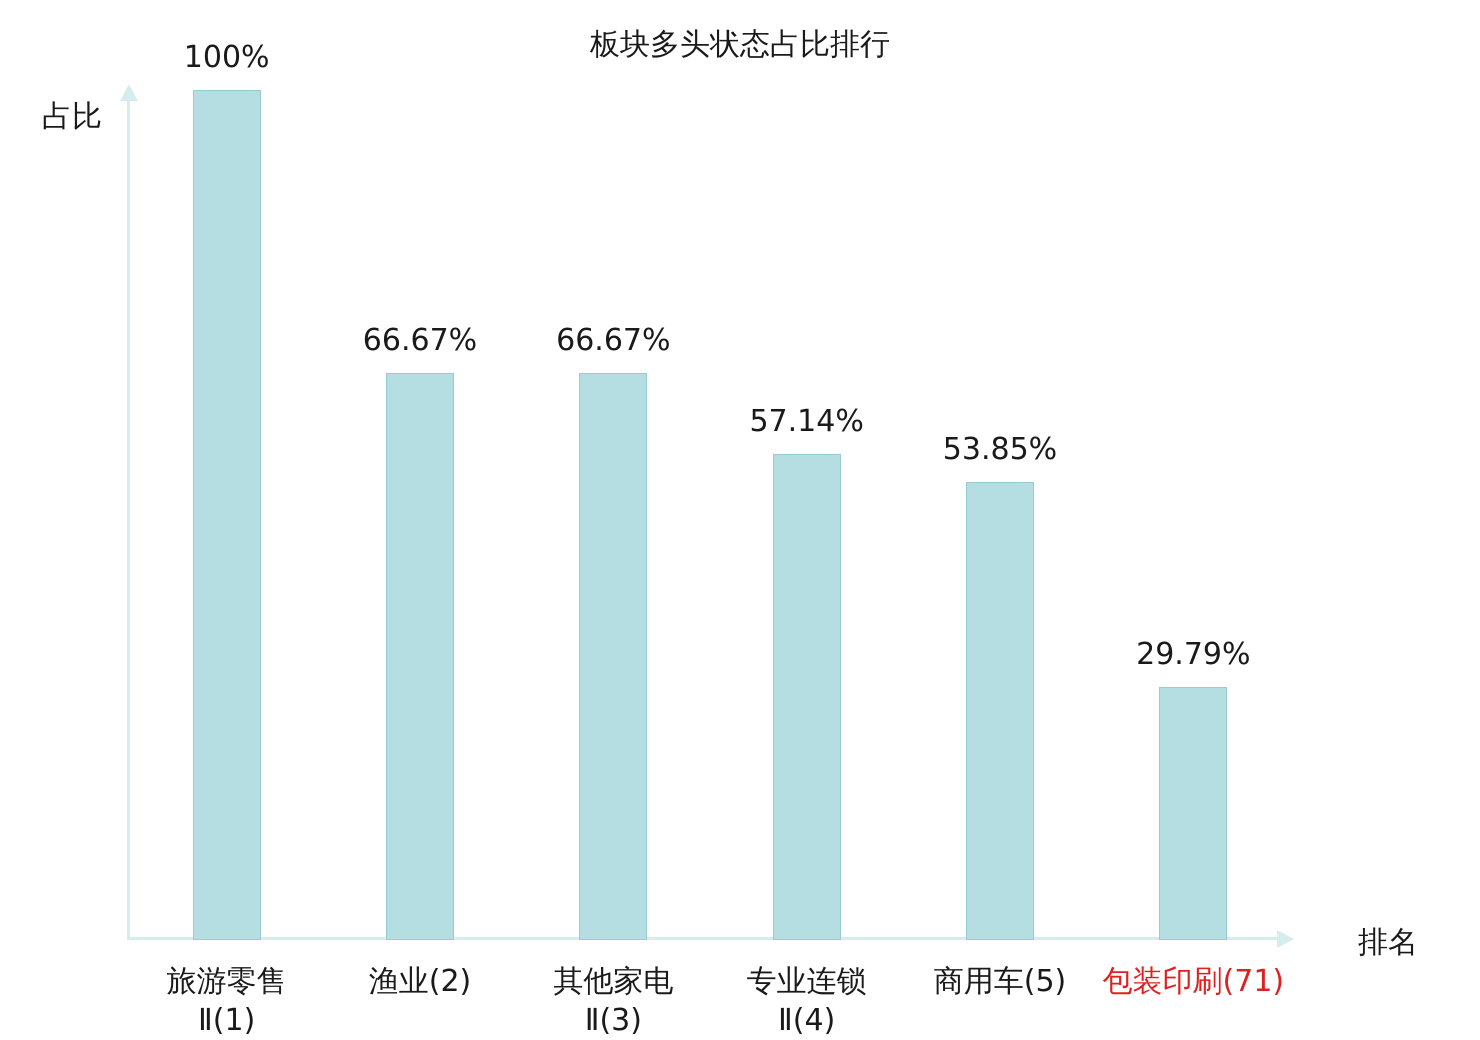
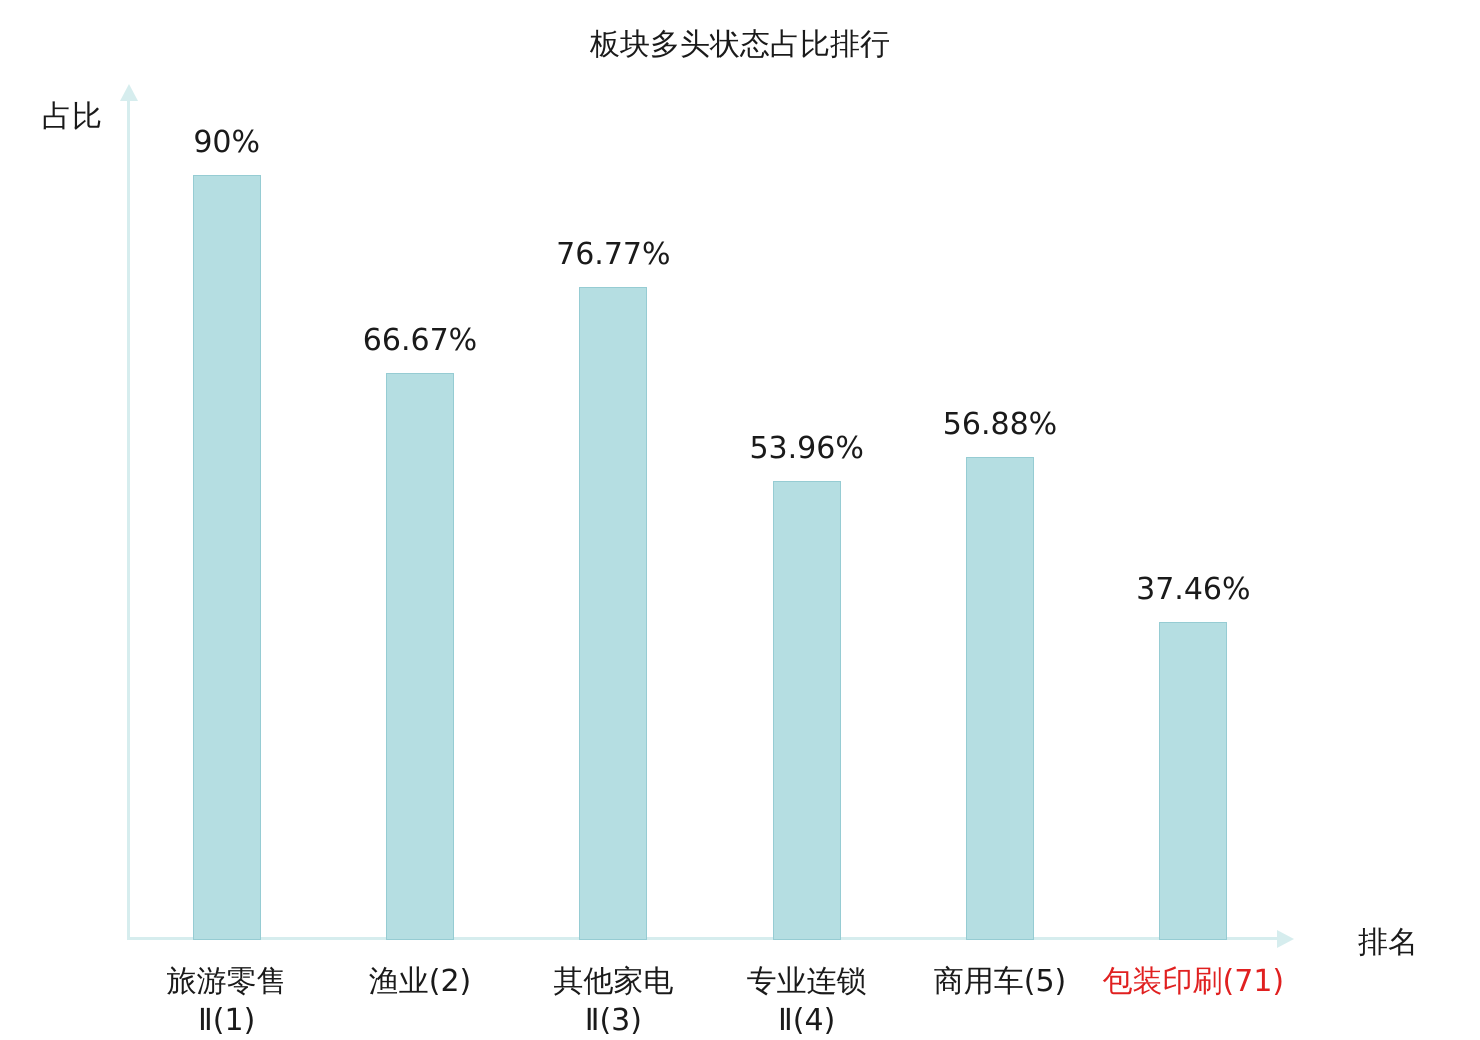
旅游零售 Ⅱ(1): 100% -> 90%
其他家电 Ⅱ(3): 66.67% -> 76.77%
专业连锁 Ⅱ(4): 57.14% -> 53.96%
商用车(5): 53.85% -> 56.88%
包装印刷(71): 29.79% -> 37.46%
